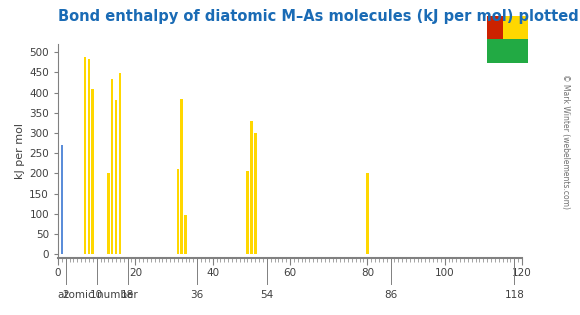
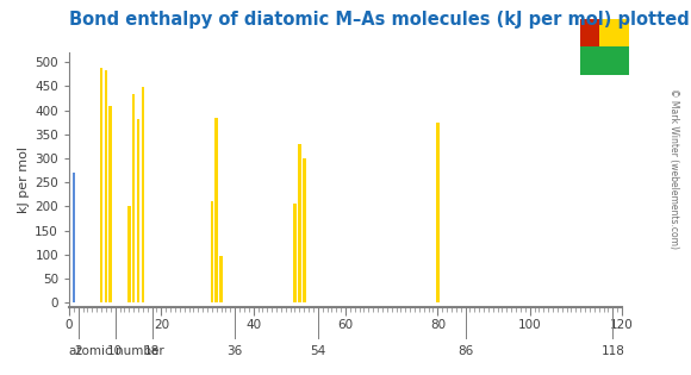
80: 200 -> 375
